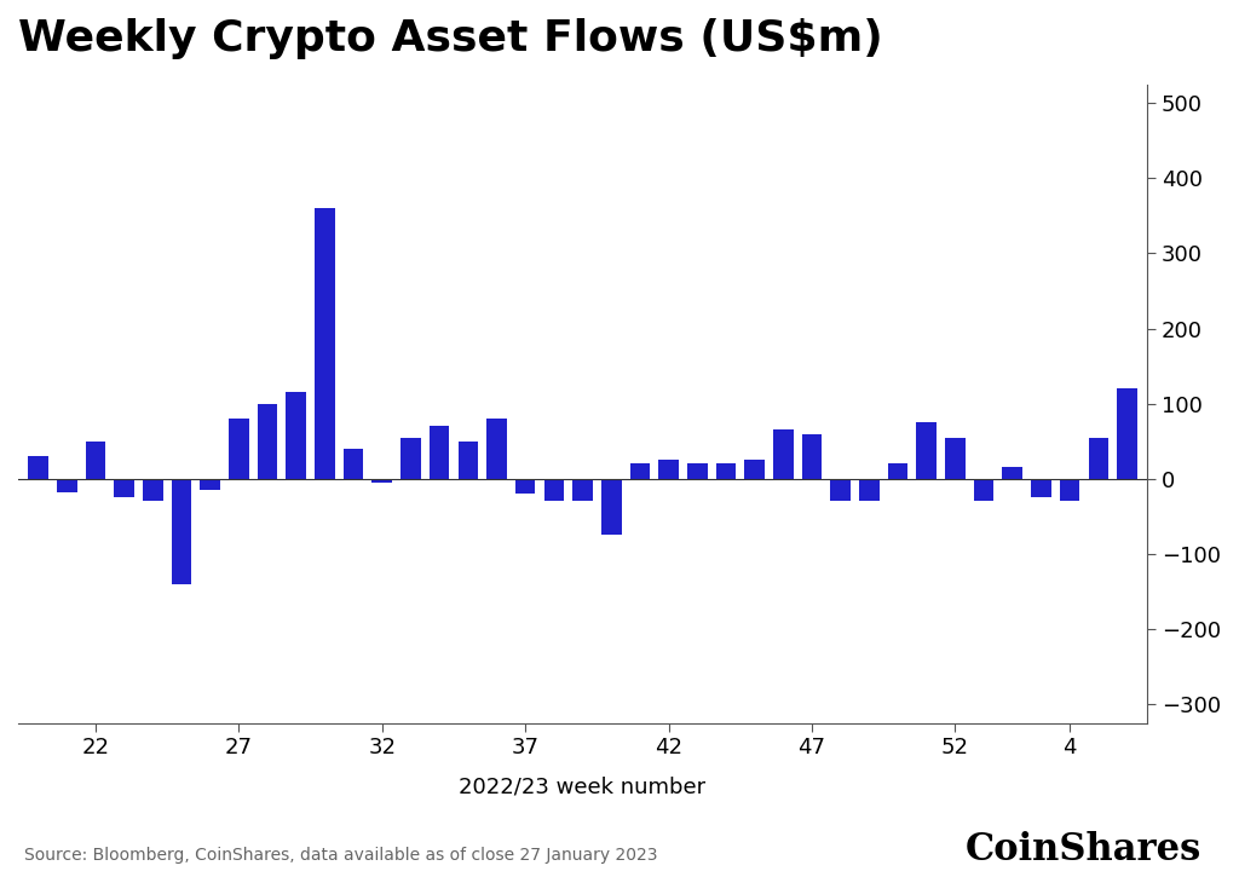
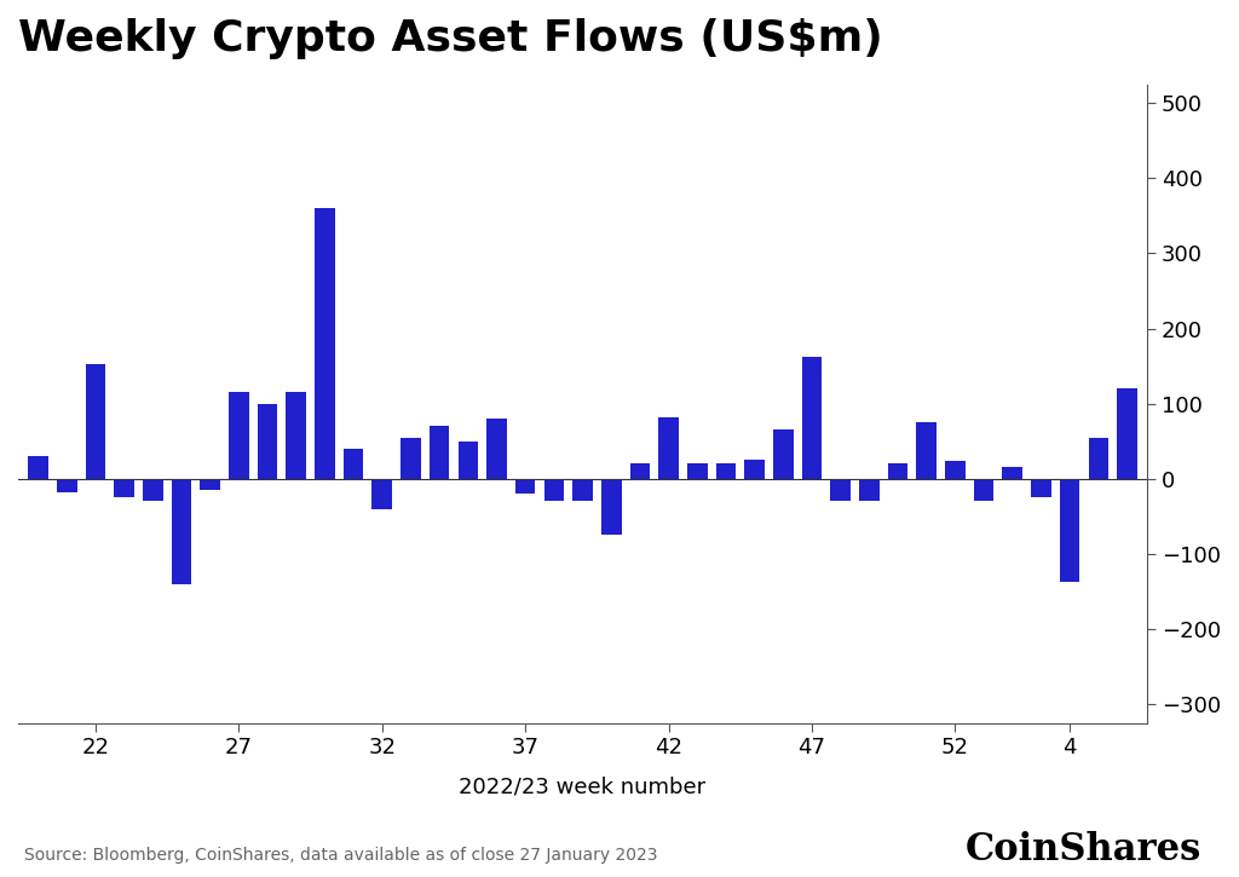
22: 50 -> 152
27: 80 -> 116
32: -5 -> -40
42: 25 -> 82
47: 60 -> 162
52: 55 -> 24
4: -30 -> -138
